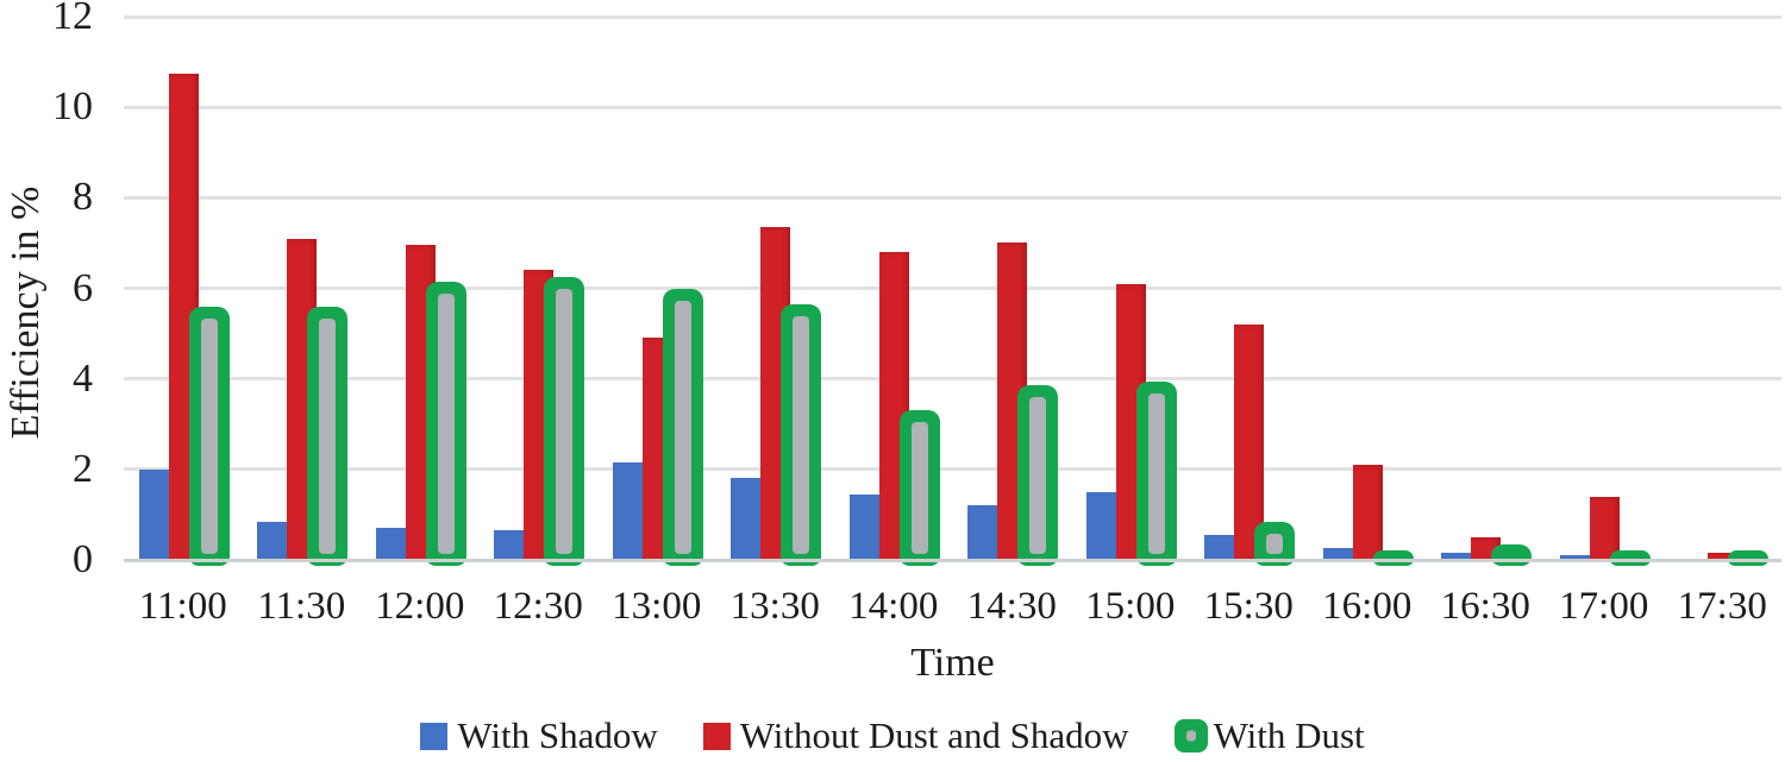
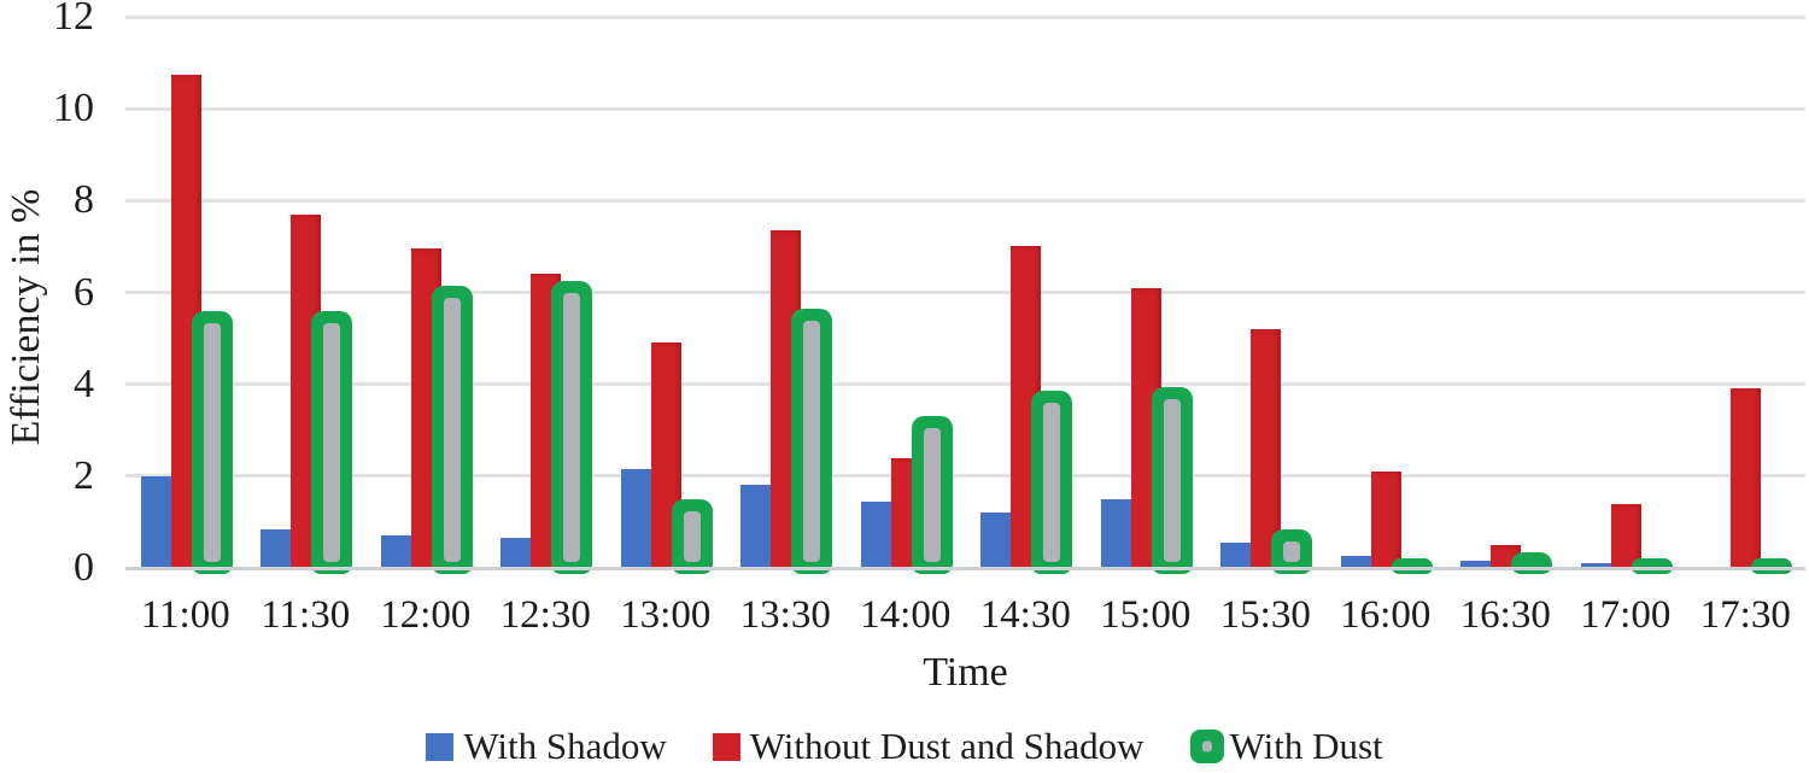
Without Dust and Shadow/11:30: 7.1 -> 7.7
With Dust/13:00: 6.0 -> 1.5
Without Dust and Shadow/14:00: 6.8 -> 2.4
Without Dust and Shadow/17:30: 0.1 -> 3.9
